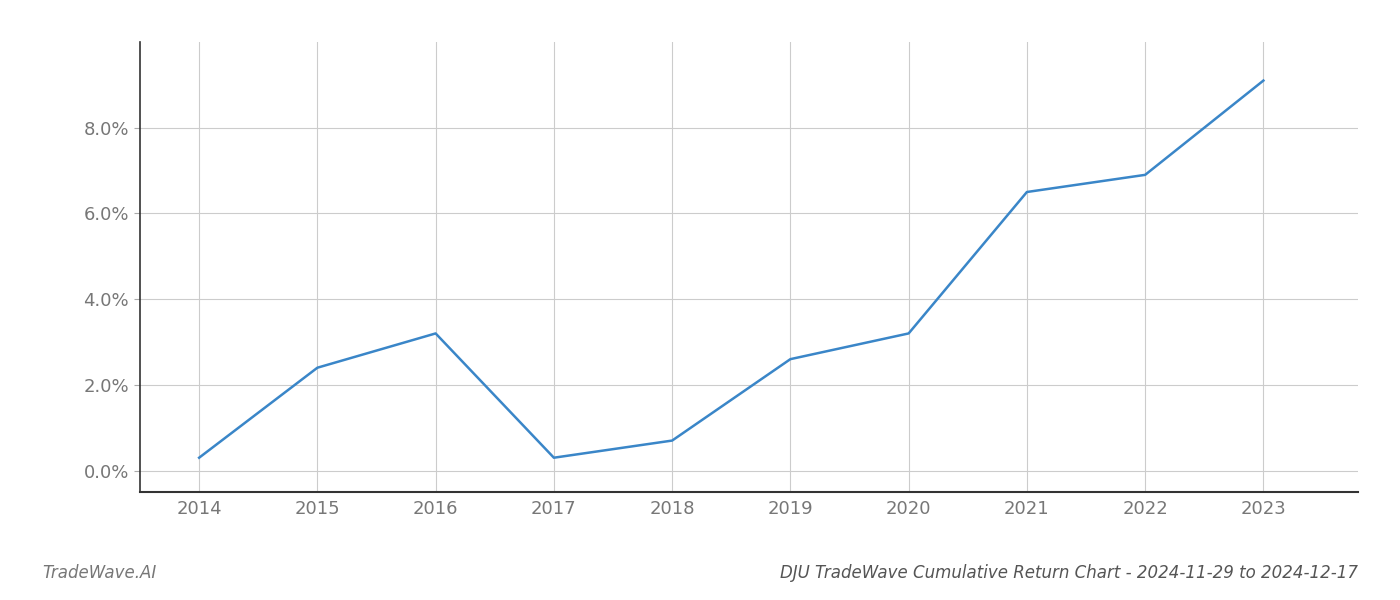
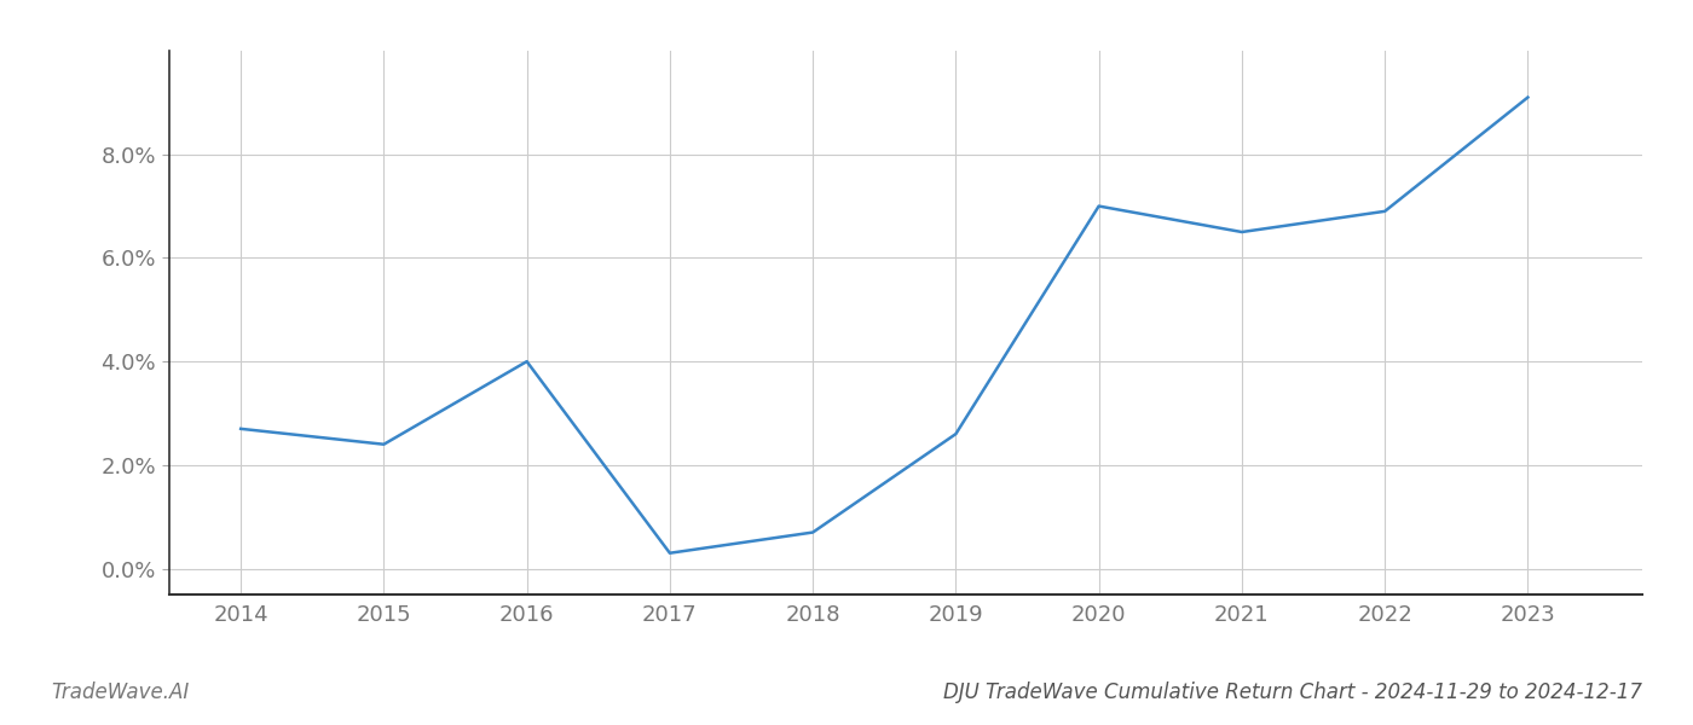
2014: 0.3% -> 2.7%
2016: 3.2% -> 4.0%
2020: 3.2% -> 7.0%
